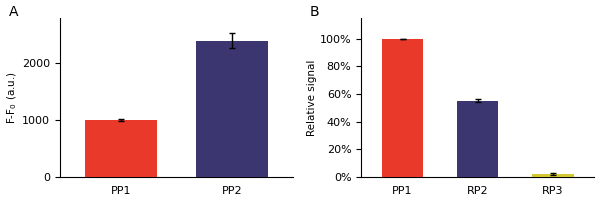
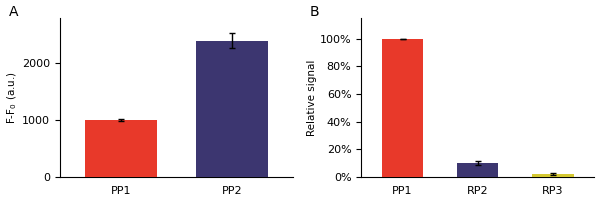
RP2: 55% -> 10%
